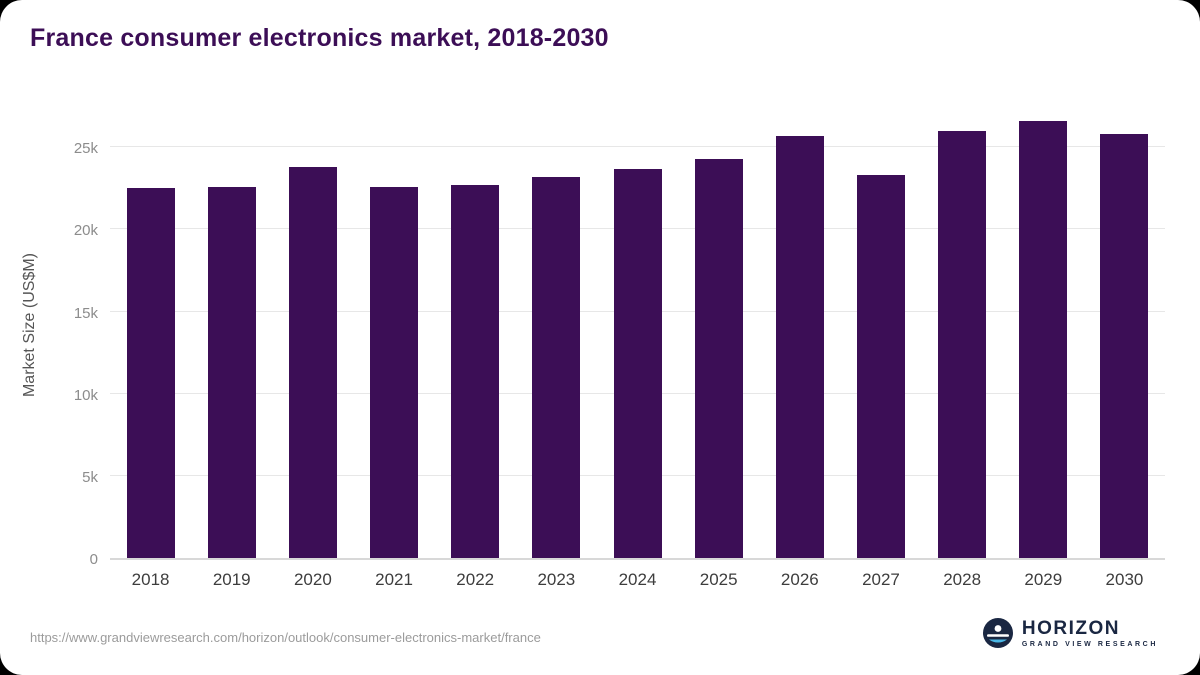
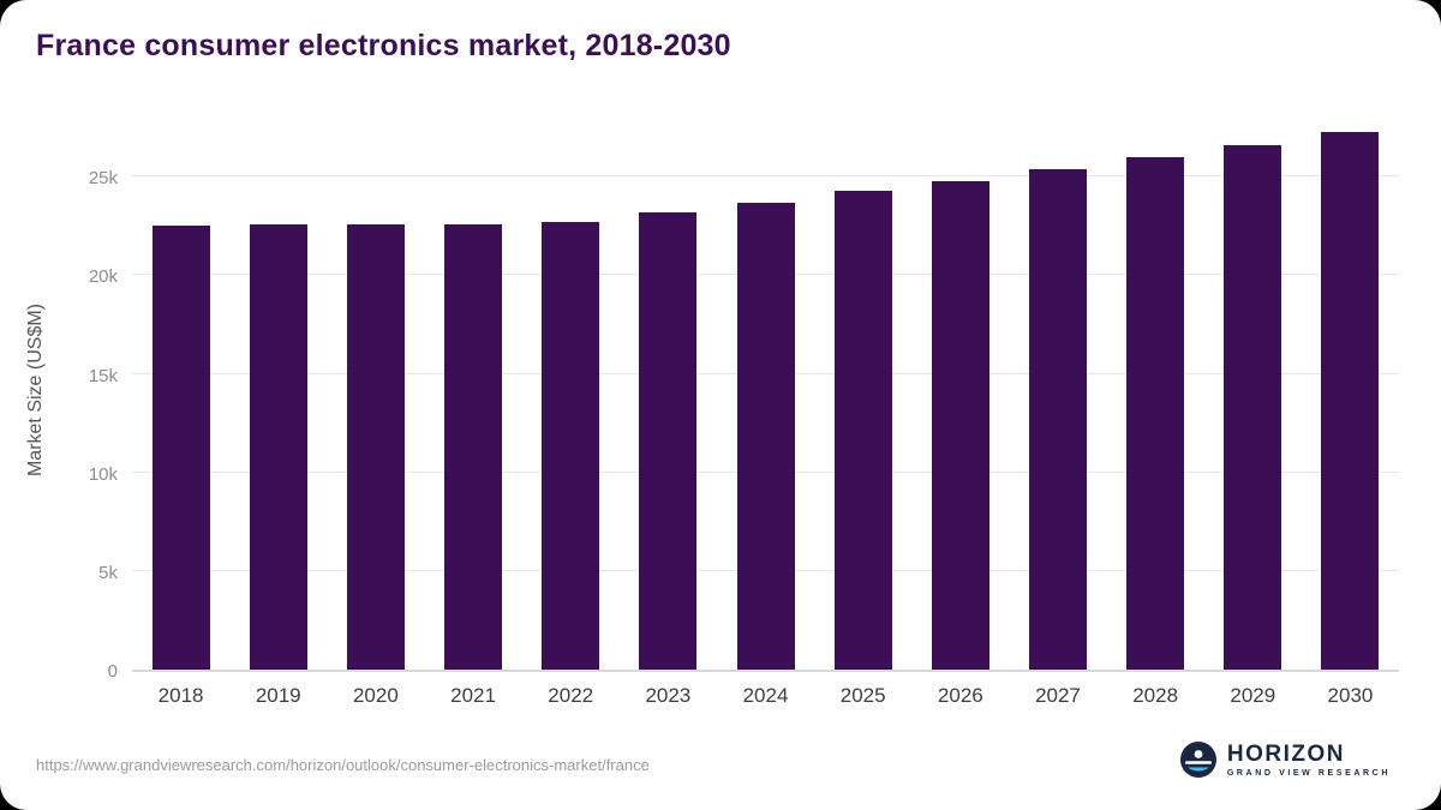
2020: 23.8k -> 22.6k
2026: 25.7k -> 24.8k
2027: 23.3k -> 25.4k
2030: 25.8k -> 27.3k
